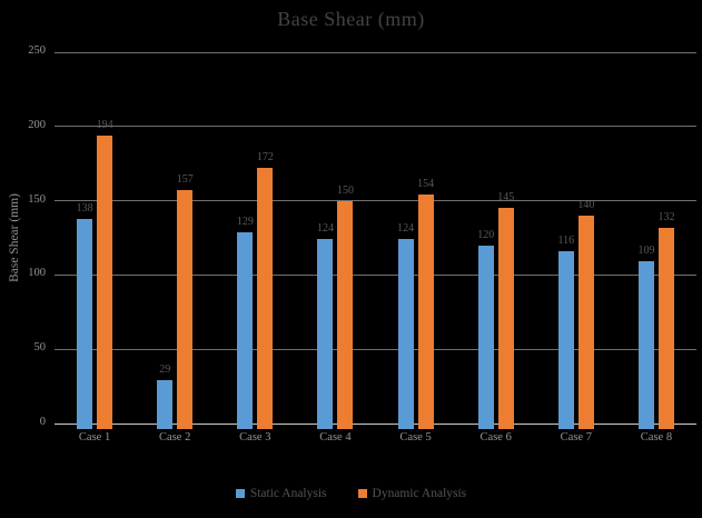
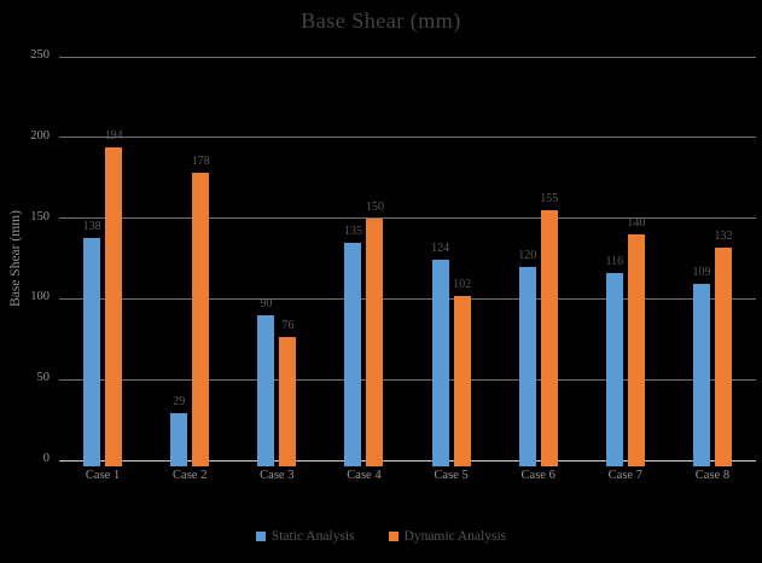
Dynamic Analysis/Case 2: 157 -> 178
Static Analysis/Case 3: 129 -> 90
Dynamic Analysis/Case 3: 172 -> 76
Static Analysis/Case 4: 124 -> 135
Dynamic Analysis/Case 5: 154 -> 102
Dynamic Analysis/Case 6: 145 -> 155
